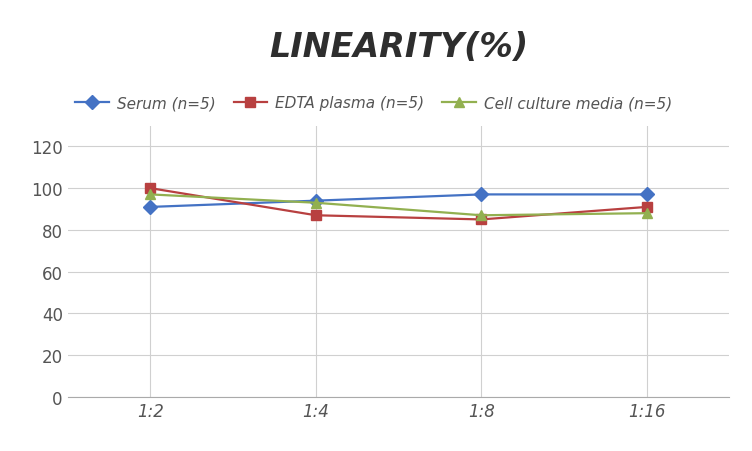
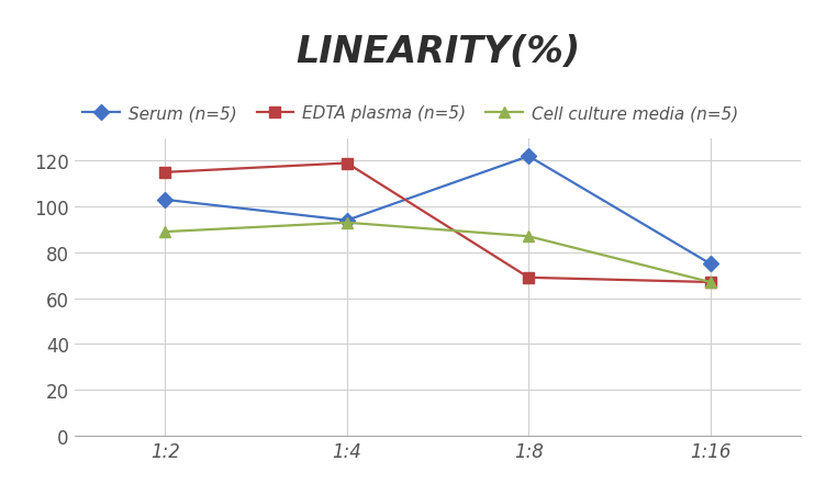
Serum (n=5)/1:2: 91 -> 103
EDTA plasma (n=5)/1:2: 100 -> 115
Cell culture media (n=5)/1:2: 97 -> 89
EDTA plasma (n=5)/1:4: 87 -> 119
Serum (n=5)/1:8: 97 -> 122
EDTA plasma (n=5)/1:8: 85 -> 69
Serum (n=5)/1:16: 97 -> 75
EDTA plasma (n=5)/1:16: 91 -> 67
Cell culture media (n=5)/1:16: 88 -> 67
